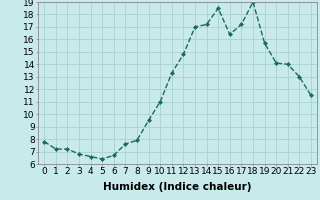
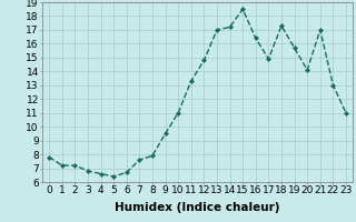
17: 17.2 -> 14.9
18: 19.0 -> 17.3
21: 14.0 -> 17.0
23: 11.5 -> 11.0
